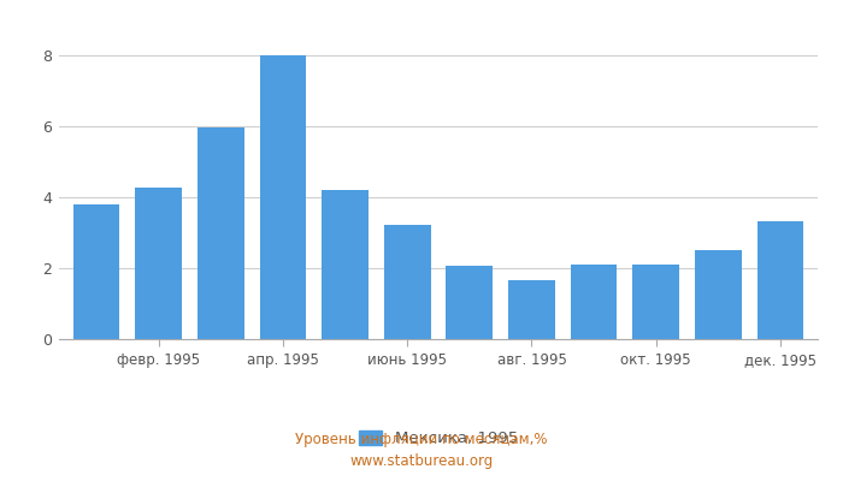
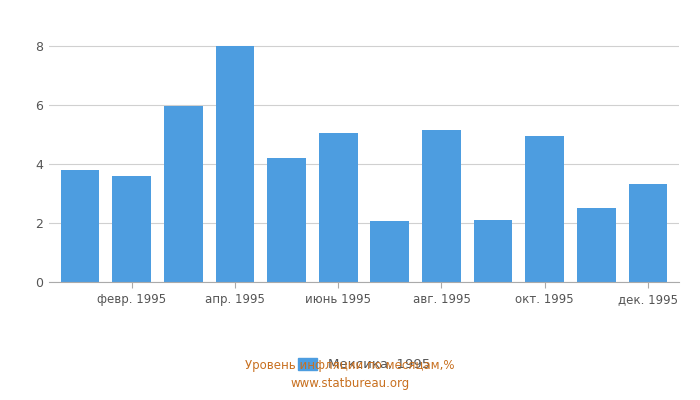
февр. 1995: 4.25 -> 3.60
июнь 1995: 3.20 -> 5.05
авг. 1995: 1.65 -> 5.15
окт. 1995: 2.10 -> 4.95
